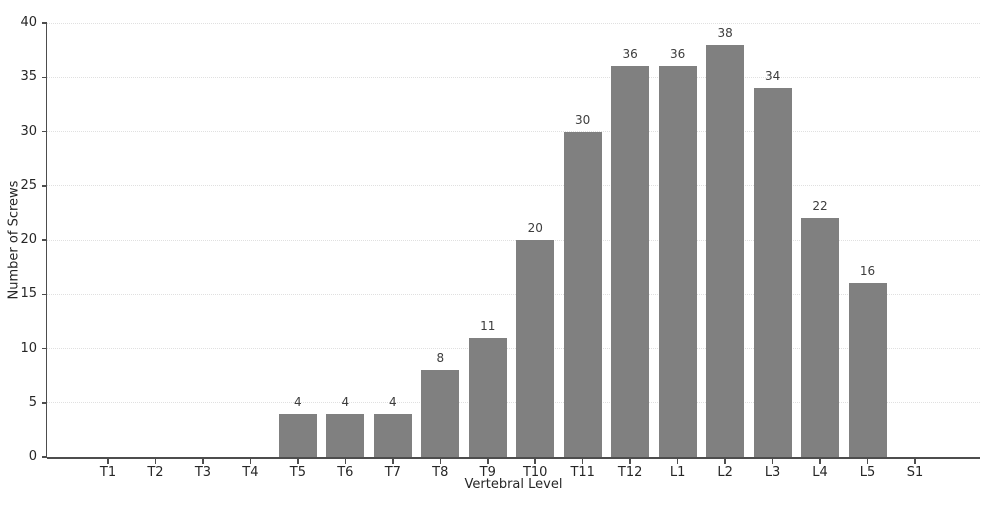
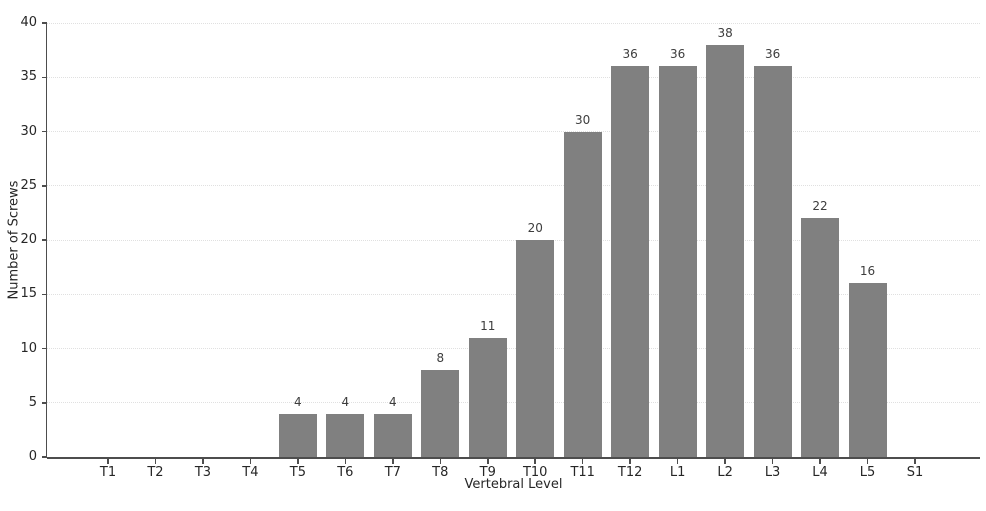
L3: 34 -> 36
